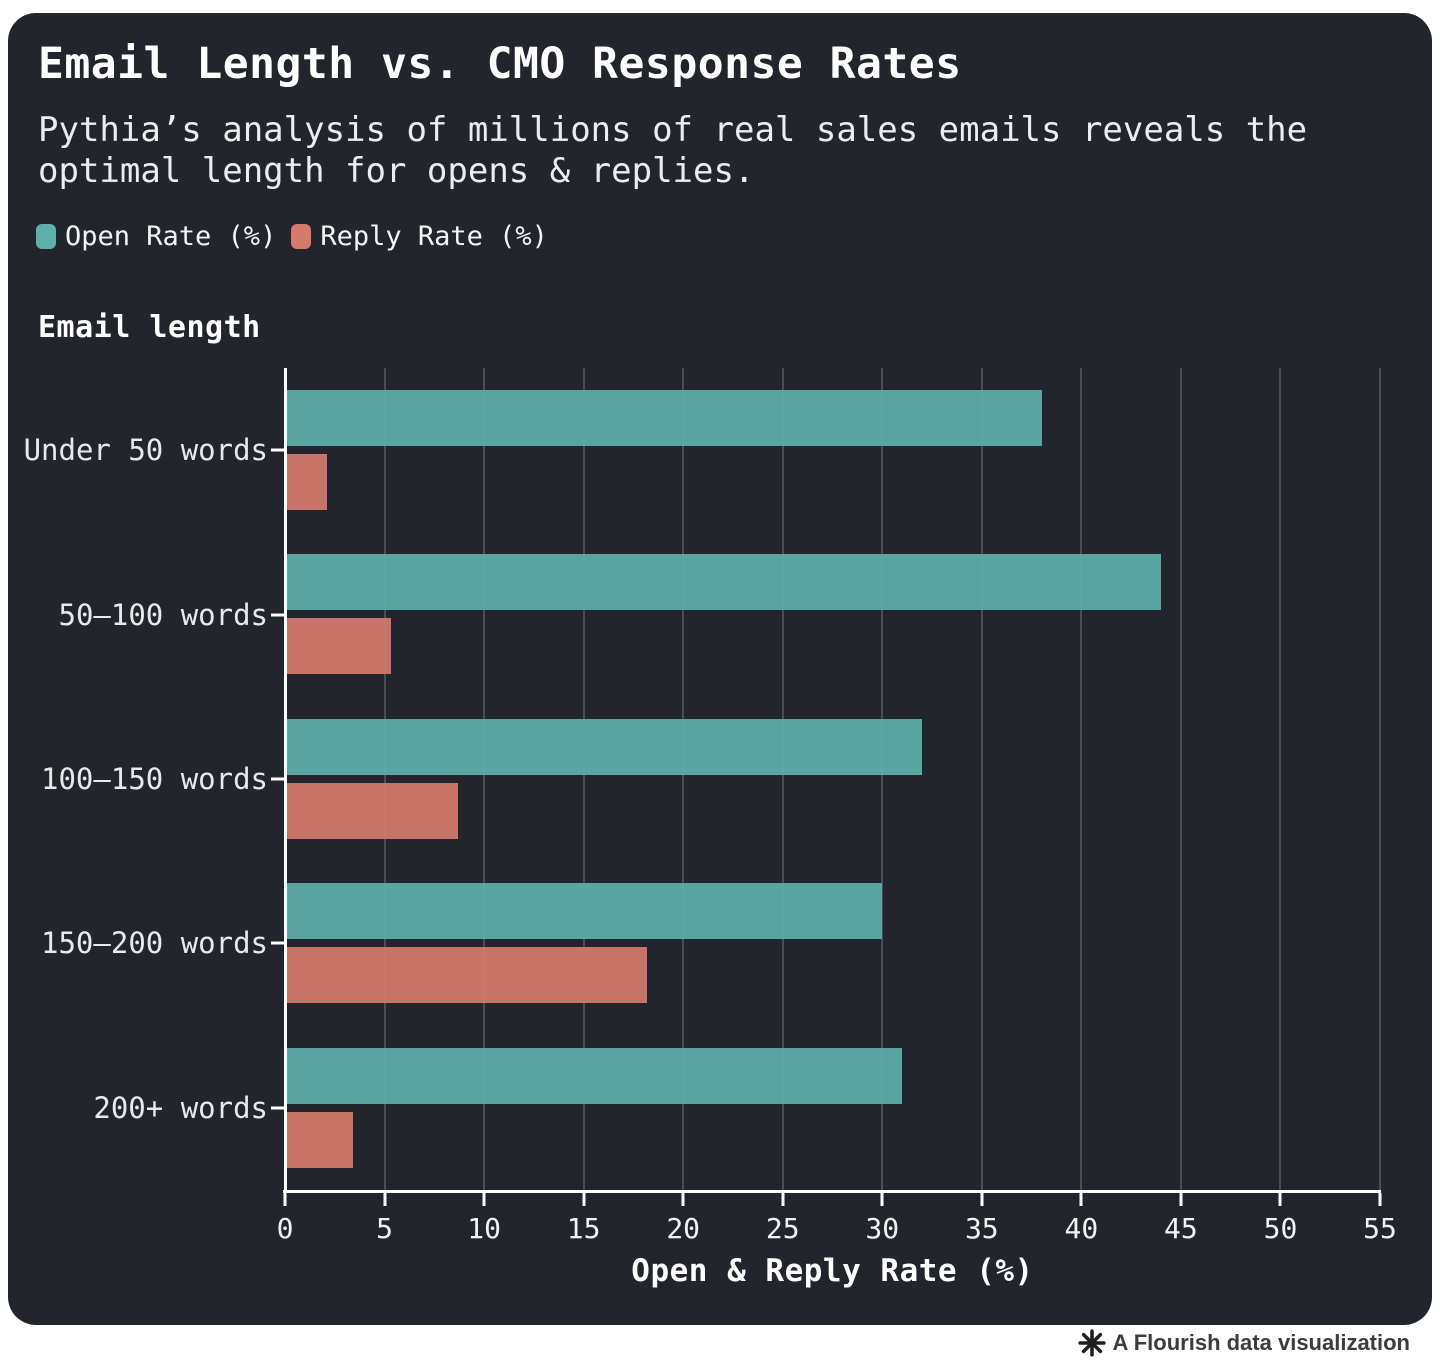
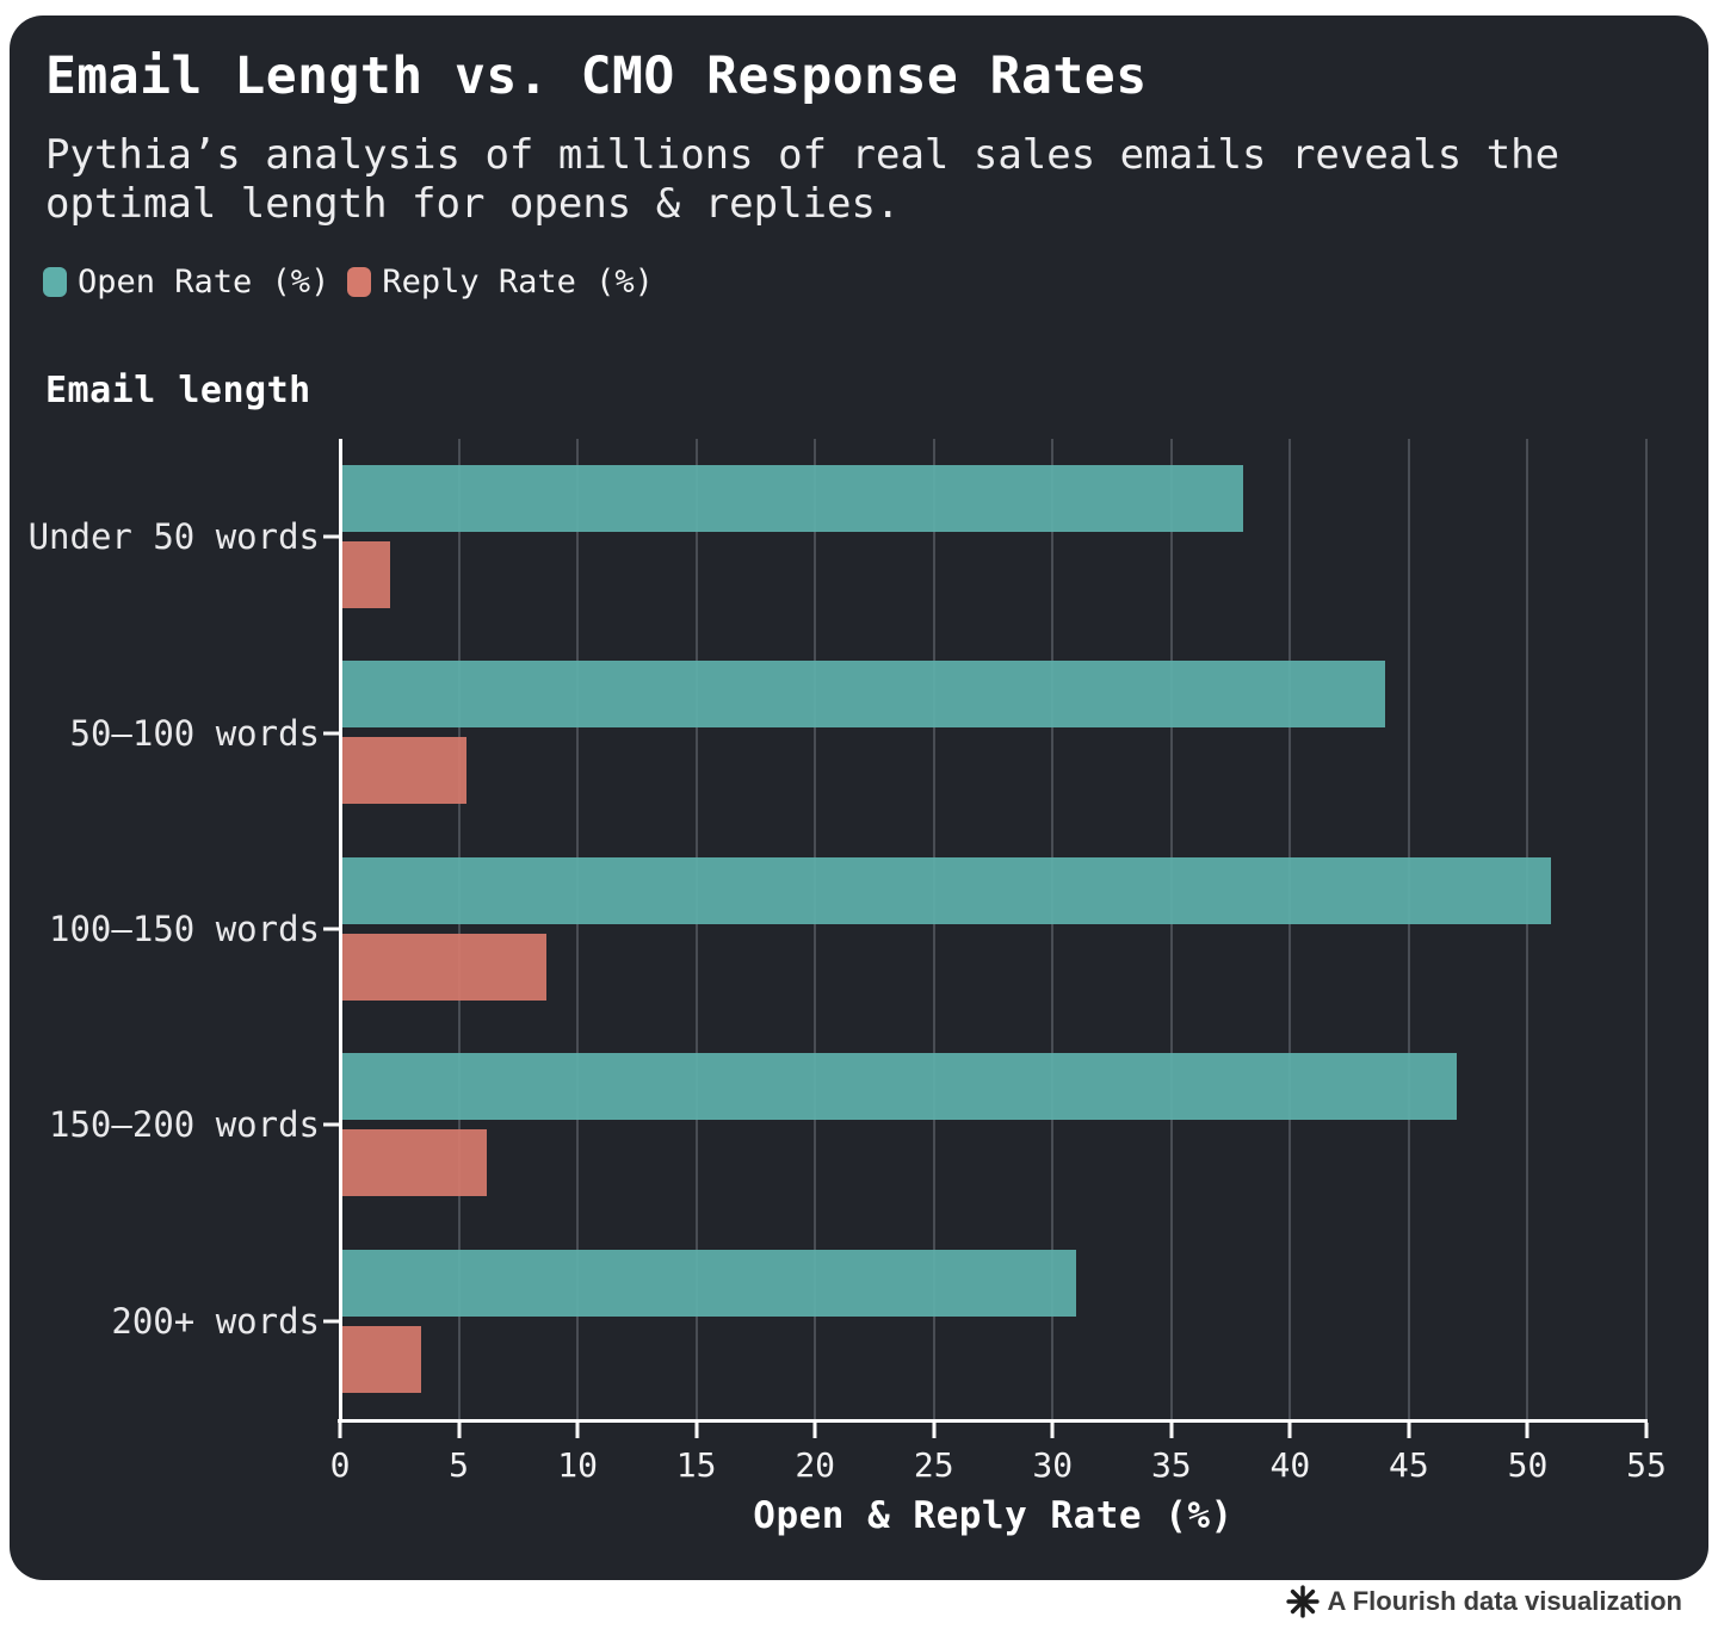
Open Rate (%)/100–150 words: 32 -> 51
Open Rate (%)/150–200 words: 30 -> 47
Reply Rate (%)/150–200 words: 18.2 -> 6.2
